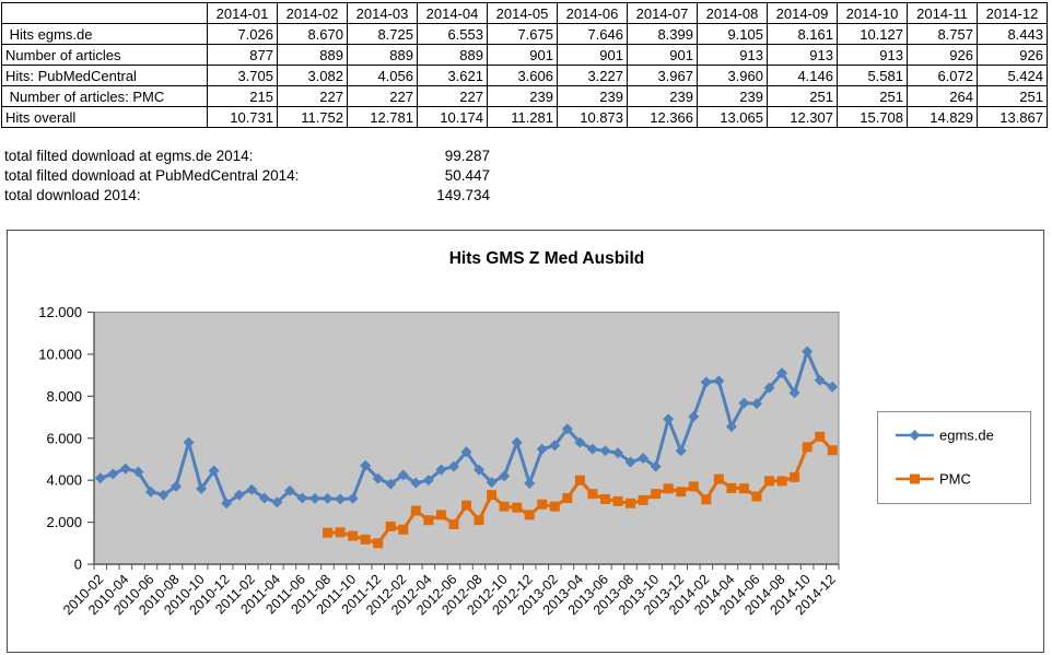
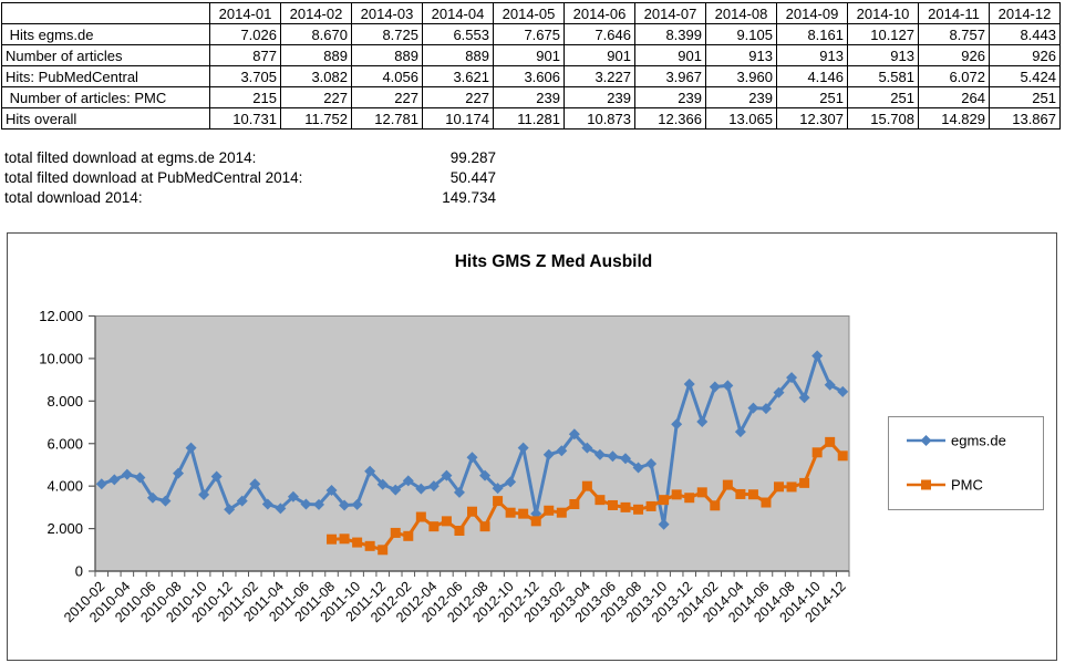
egms.de/2010-08: 3700 -> 4600
egms.de/2011-02: 3600 -> 4100
egms.de/2011-08: 3100 -> 3800
egms.de/2012-06: 4600 -> 3700
egms.de/2012-12: 3800 -> 2700
egms.de/2013-10: 4600 -> 2200
egms.de/2013-12: 5400 -> 8800
